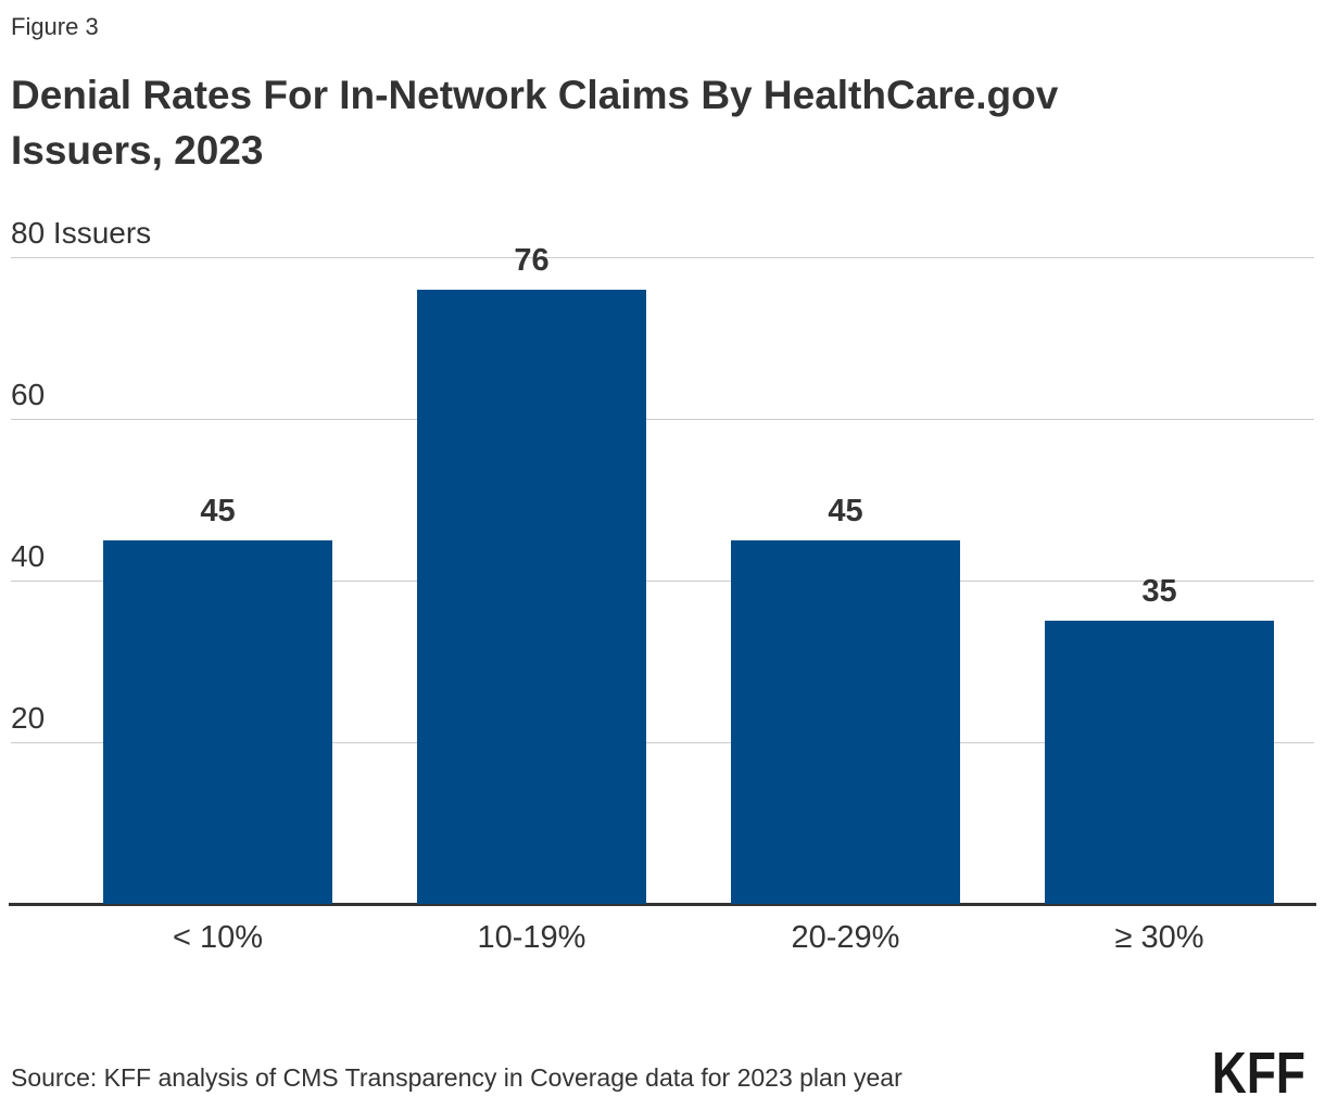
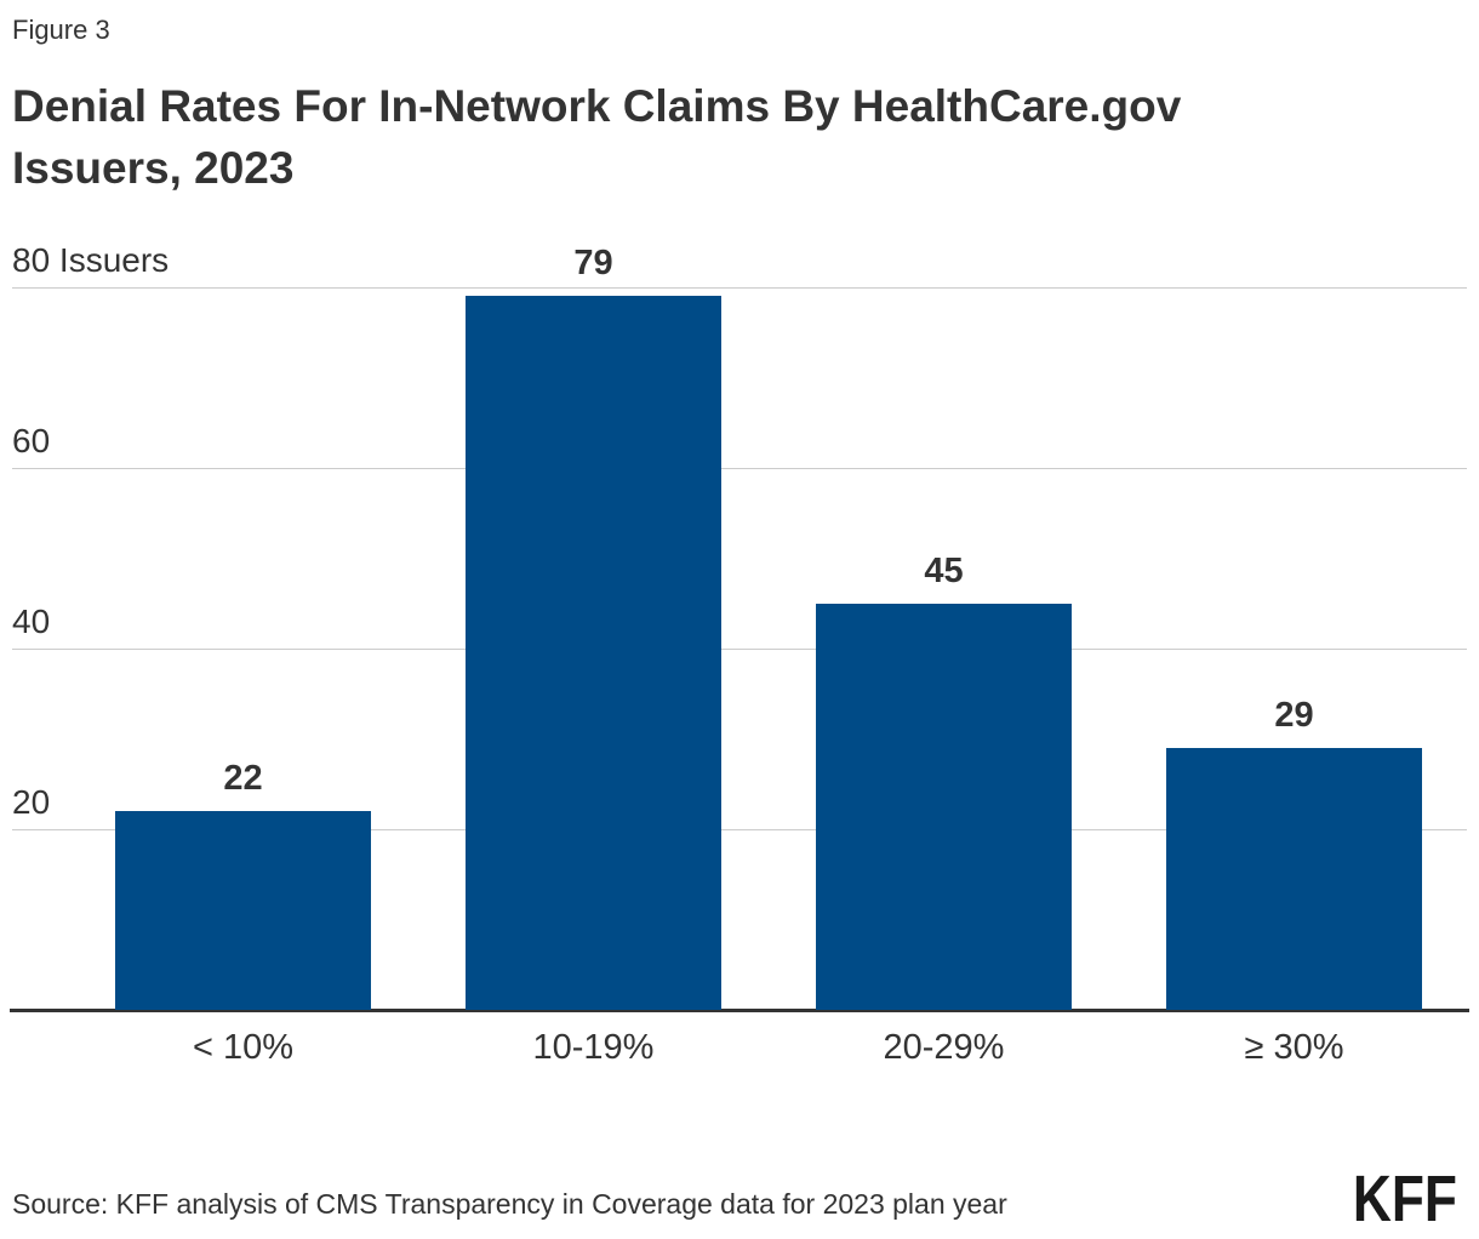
< 10%: 45 -> 22
10-19%: 76 -> 79
≥ 30%: 35 -> 29
